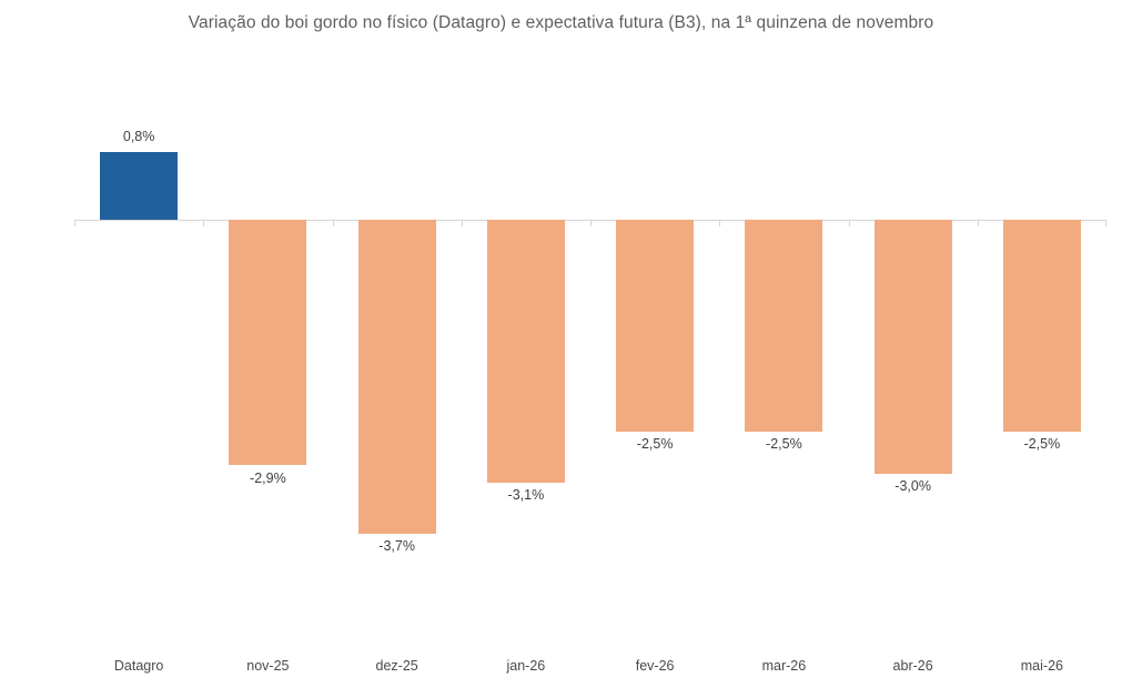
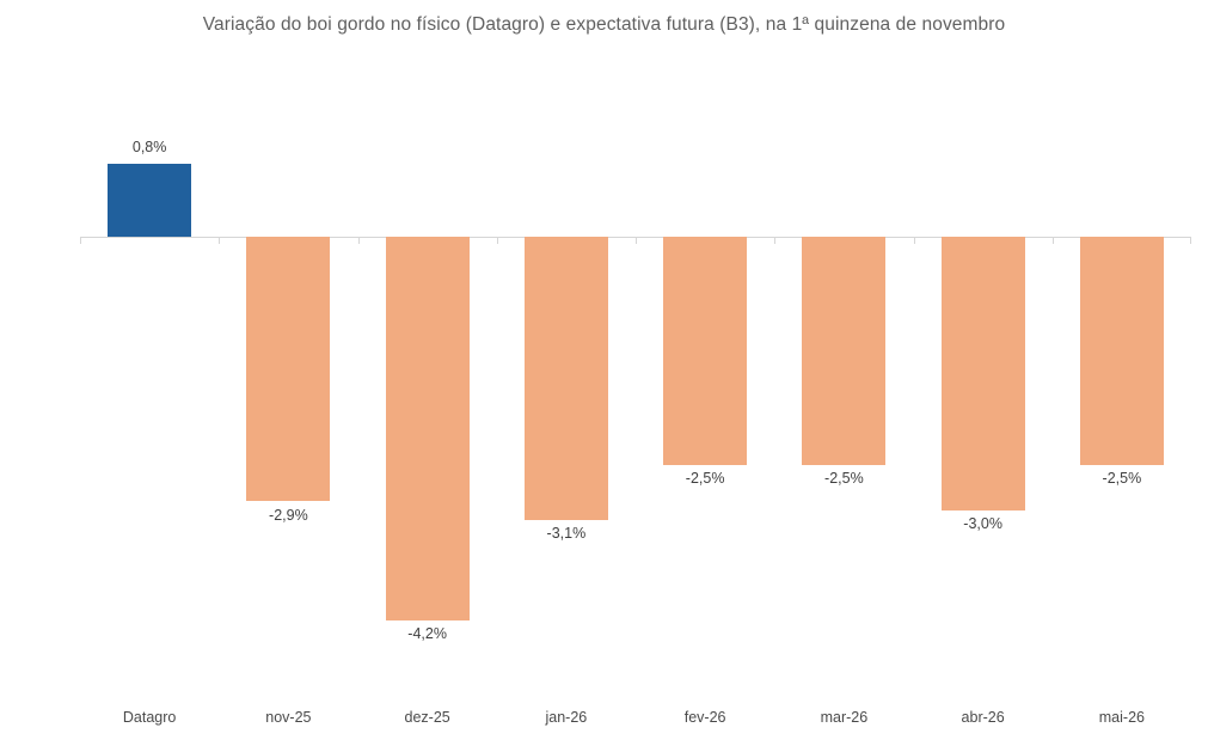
dez-25: -3,7% -> -4,2%
